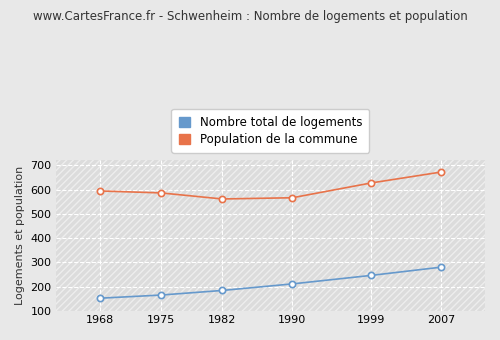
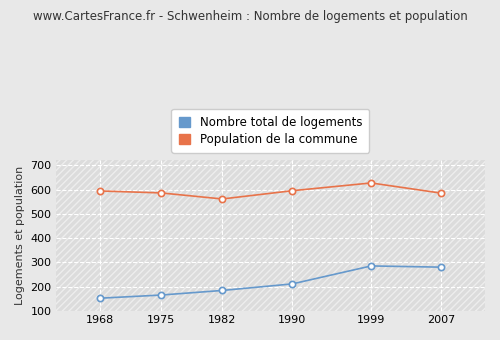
Population de la commune/1990: 566 -> 595
Nombre total de logements/1999: 246 -> 285
Population de la commune/2007: 672 -> 585
